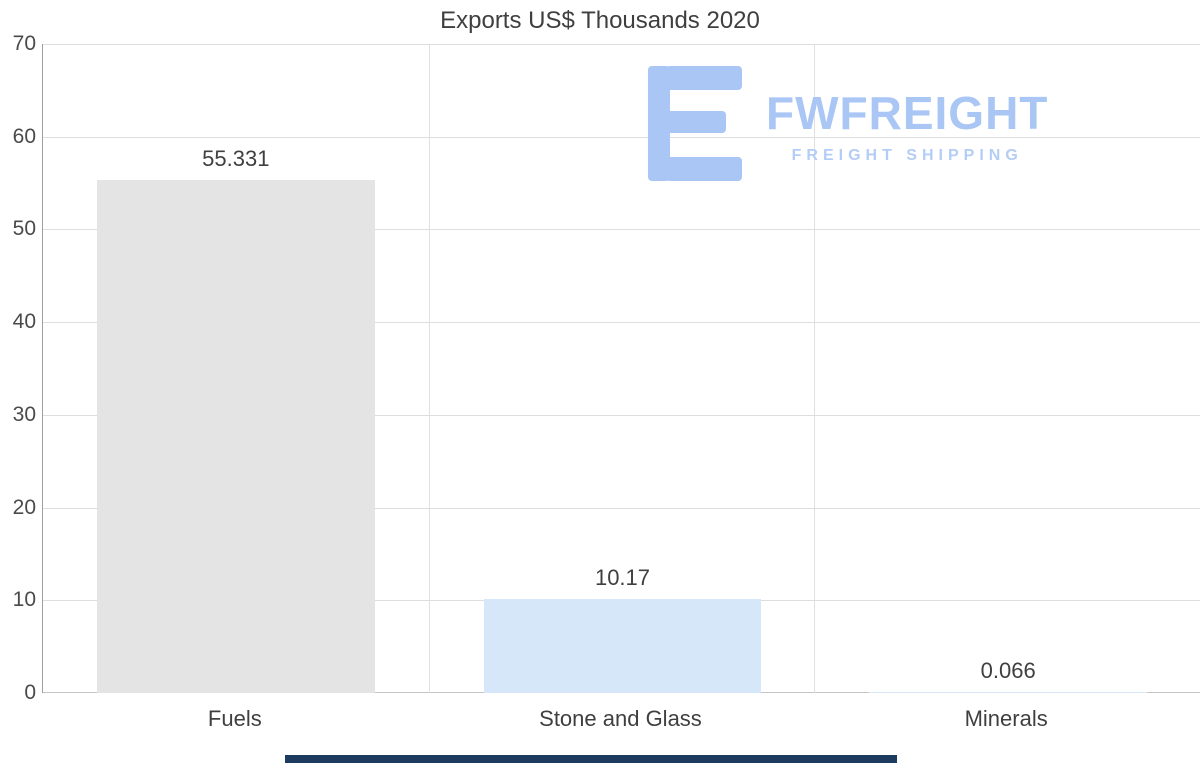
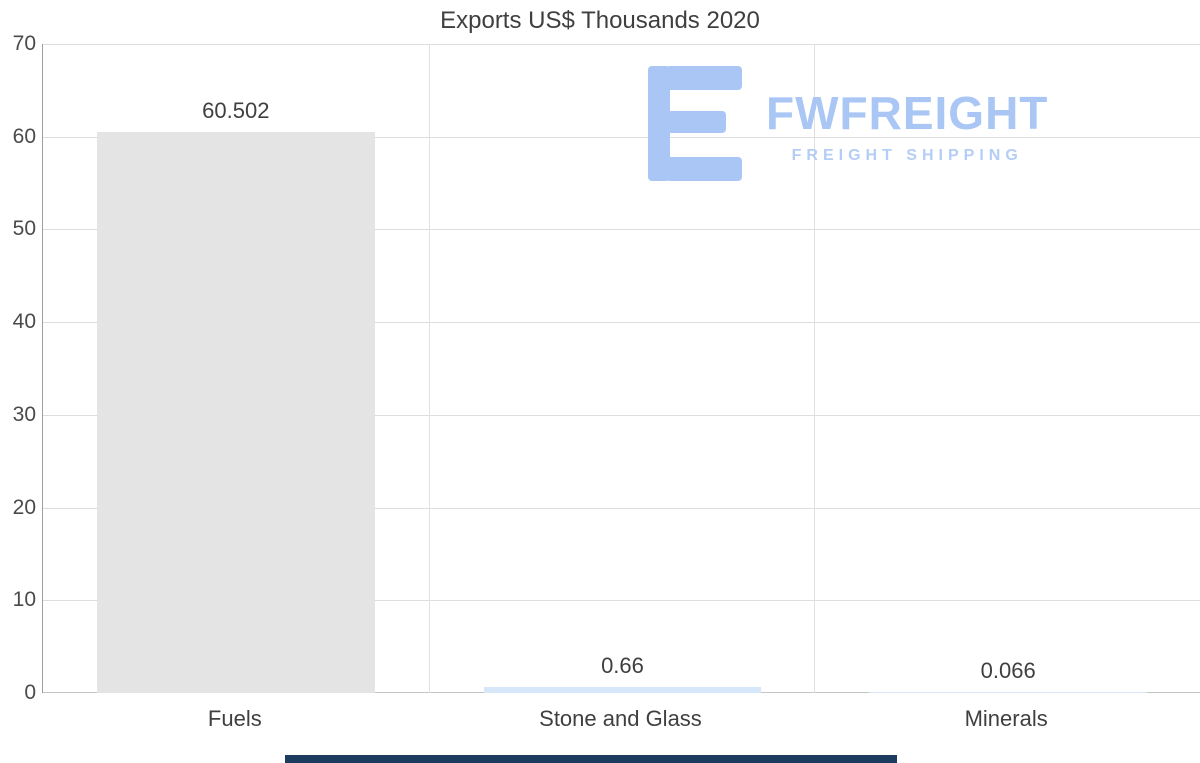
Fuels: 55.331 -> 60.502
Stone and Glass: 10.17 -> 0.66
